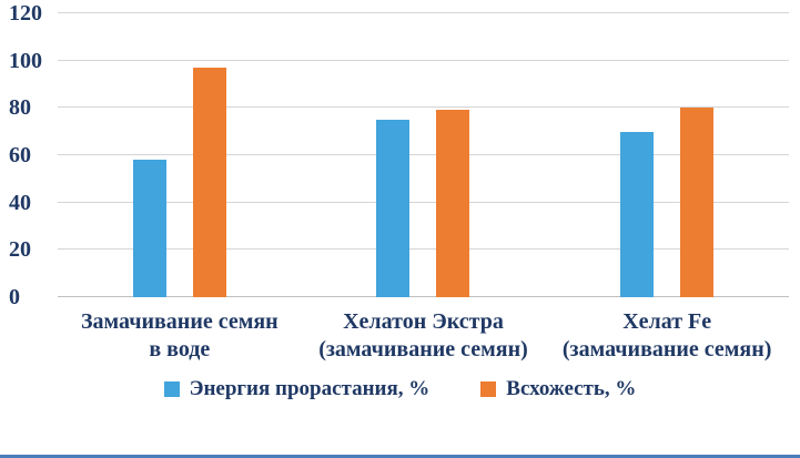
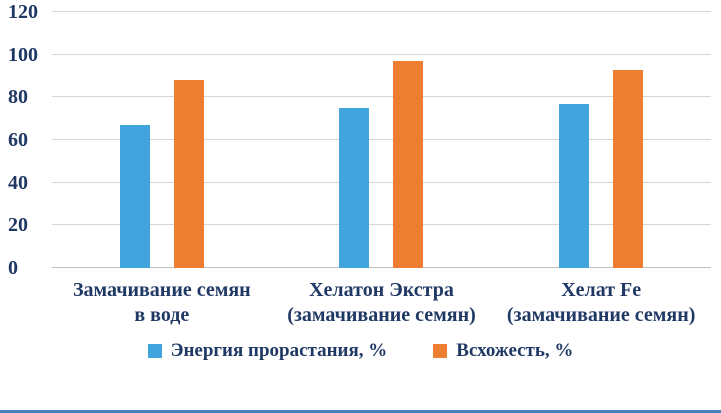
Энергия прорастания, %/Замачивание семян в воде: 58 -> 67
Всхожесть, %/Замачивание семян в воде: 97 -> 88
Всхожесть, %/Хелатон Экстра (замачивание семян): 79 -> 97
Энергия прорастания, %/Хелат Fe (замачивание семян): 70 -> 77
Всхожесть, %/Хелат Fe (замачивание семян): 80 -> 93
